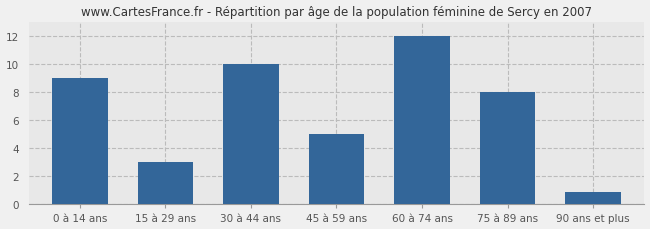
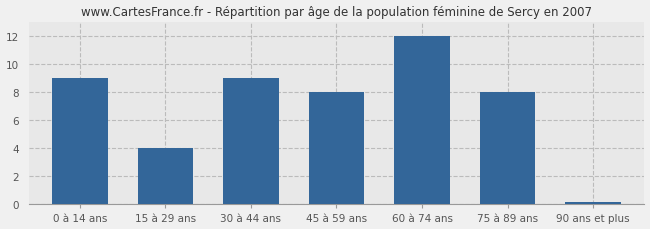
15 à 29 ans: 3.0 -> 4.0
30 à 44 ans: 10.0 -> 9.0
45 à 59 ans: 5.0 -> 8.0
90 ans et plus: 0.9 -> 0.1
